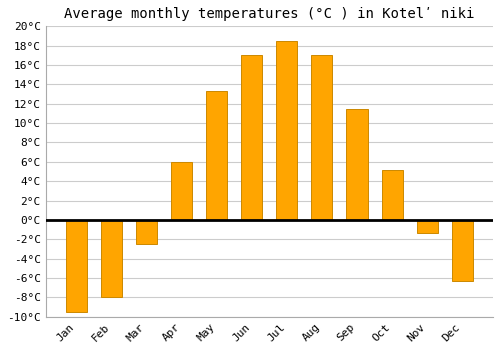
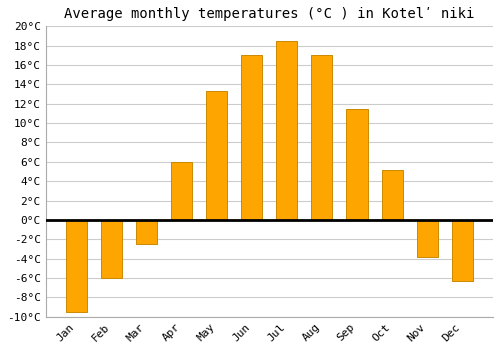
Feb: -8.0°C -> -6.0°C
Nov: -1.3°C -> -3.8°C
